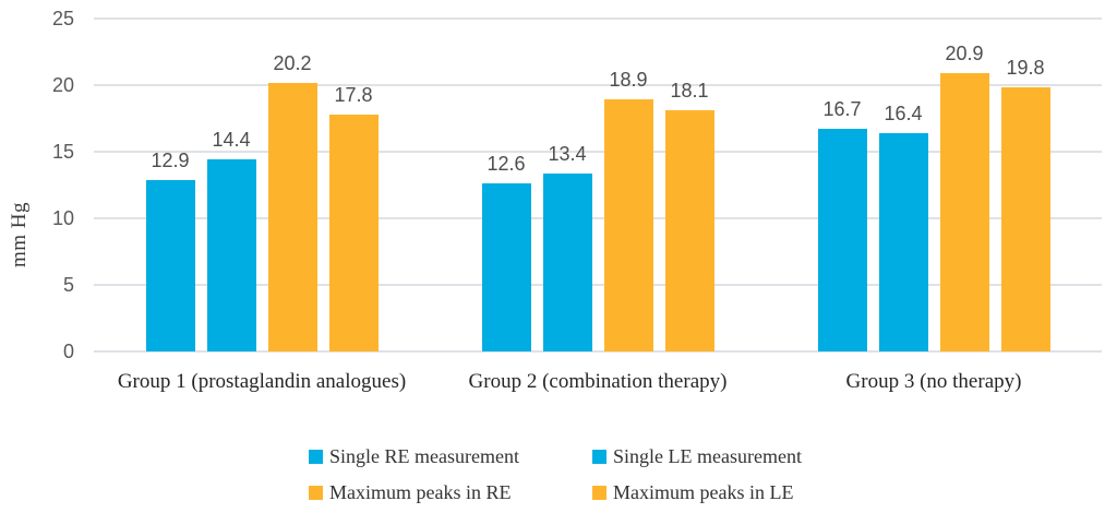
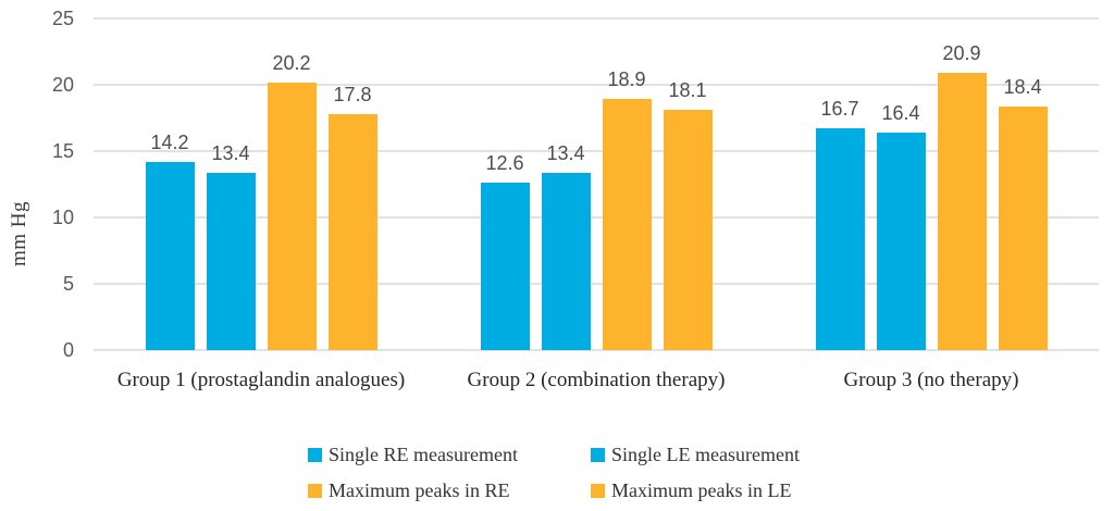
Single RE measurement/Group 1 (prostaglandin analogues): 12.9 -> 14.2
Single LE measurement/Group 1 (prostaglandin analogues): 14.4 -> 13.4
Maximum peaks in LE/Group 3 (no therapy): 19.8 -> 18.4
